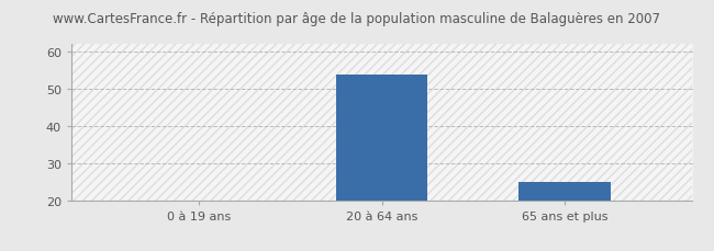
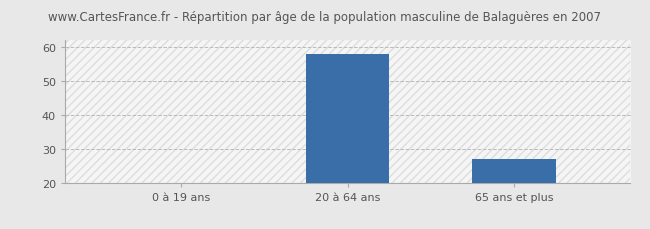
20 à 64 ans: 54 -> 58
65 ans et plus: 25 -> 27
